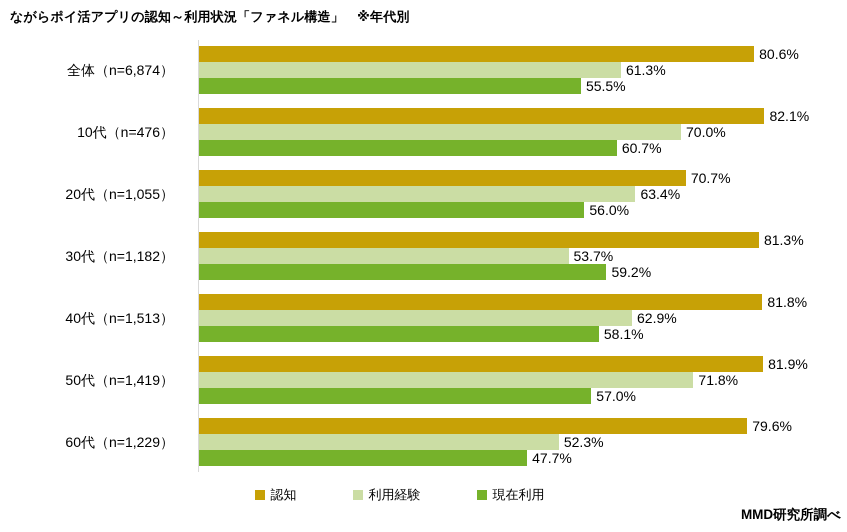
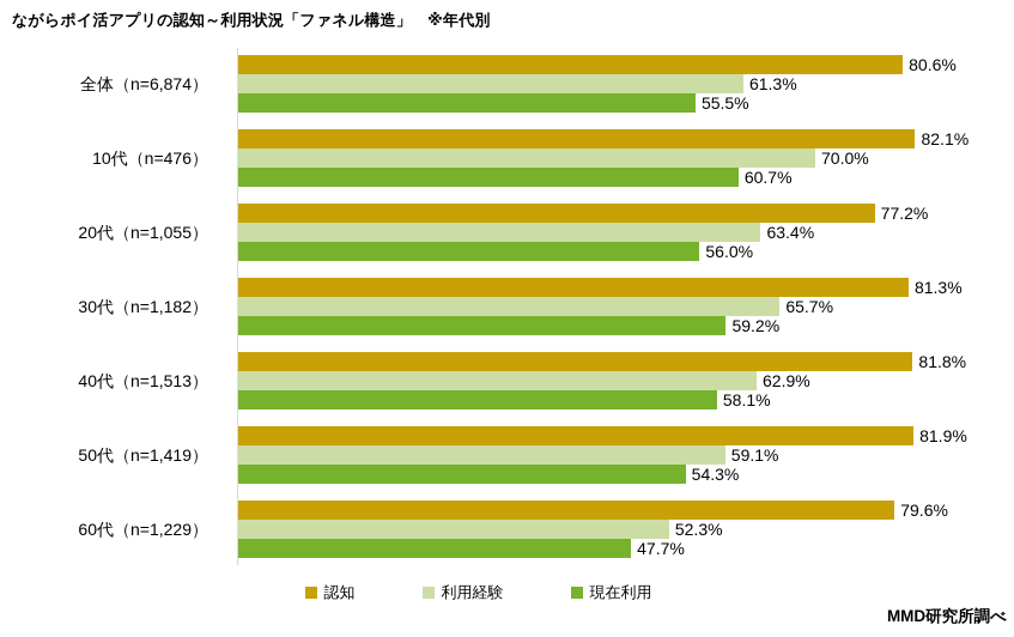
認知/20代（n=1,055）: 70.7% -> 77.2%
利用経験/30代（n=1,182）: 53.7% -> 65.7%
利用経験/50代（n=1,419）: 71.8% -> 59.1%
現在利用/50代（n=1,419）: 57.0% -> 54.3%
